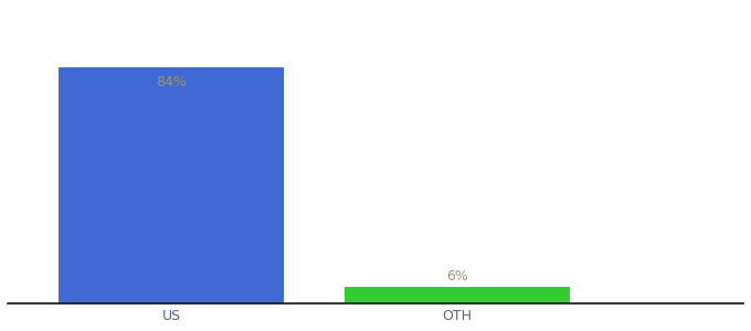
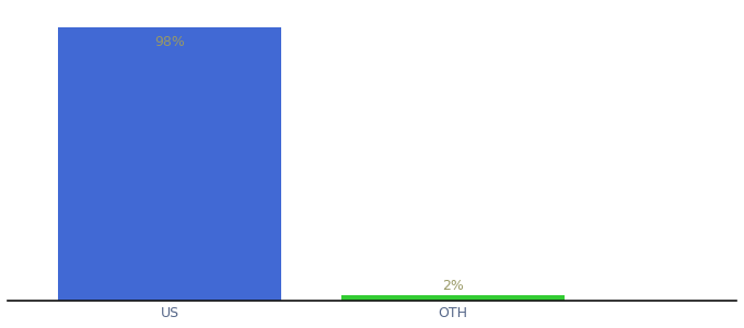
US: 84% -> 98%
OTH: 6% -> 2%
